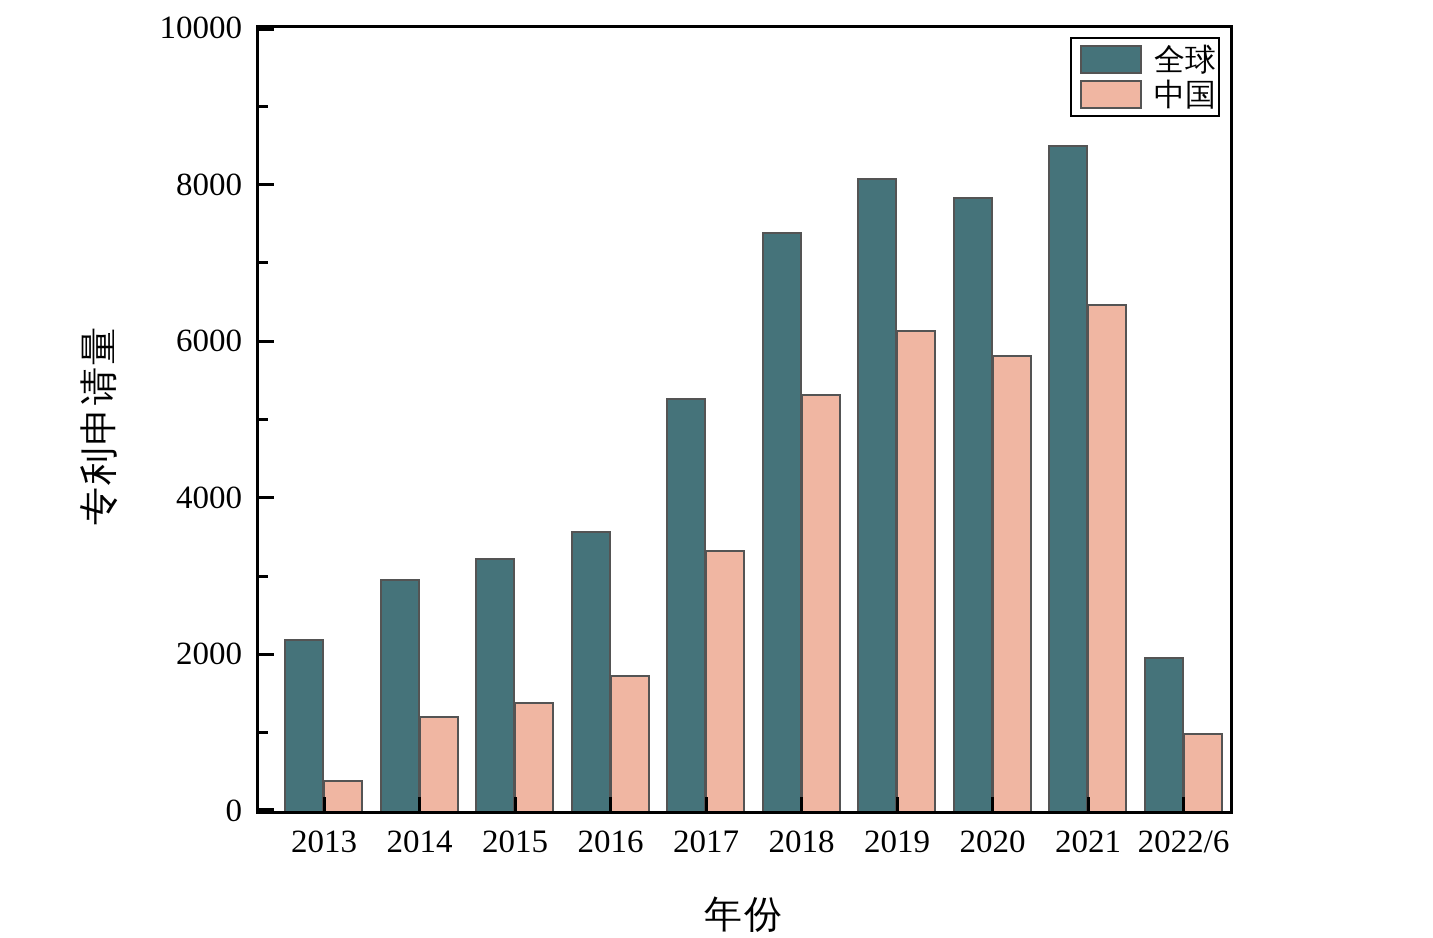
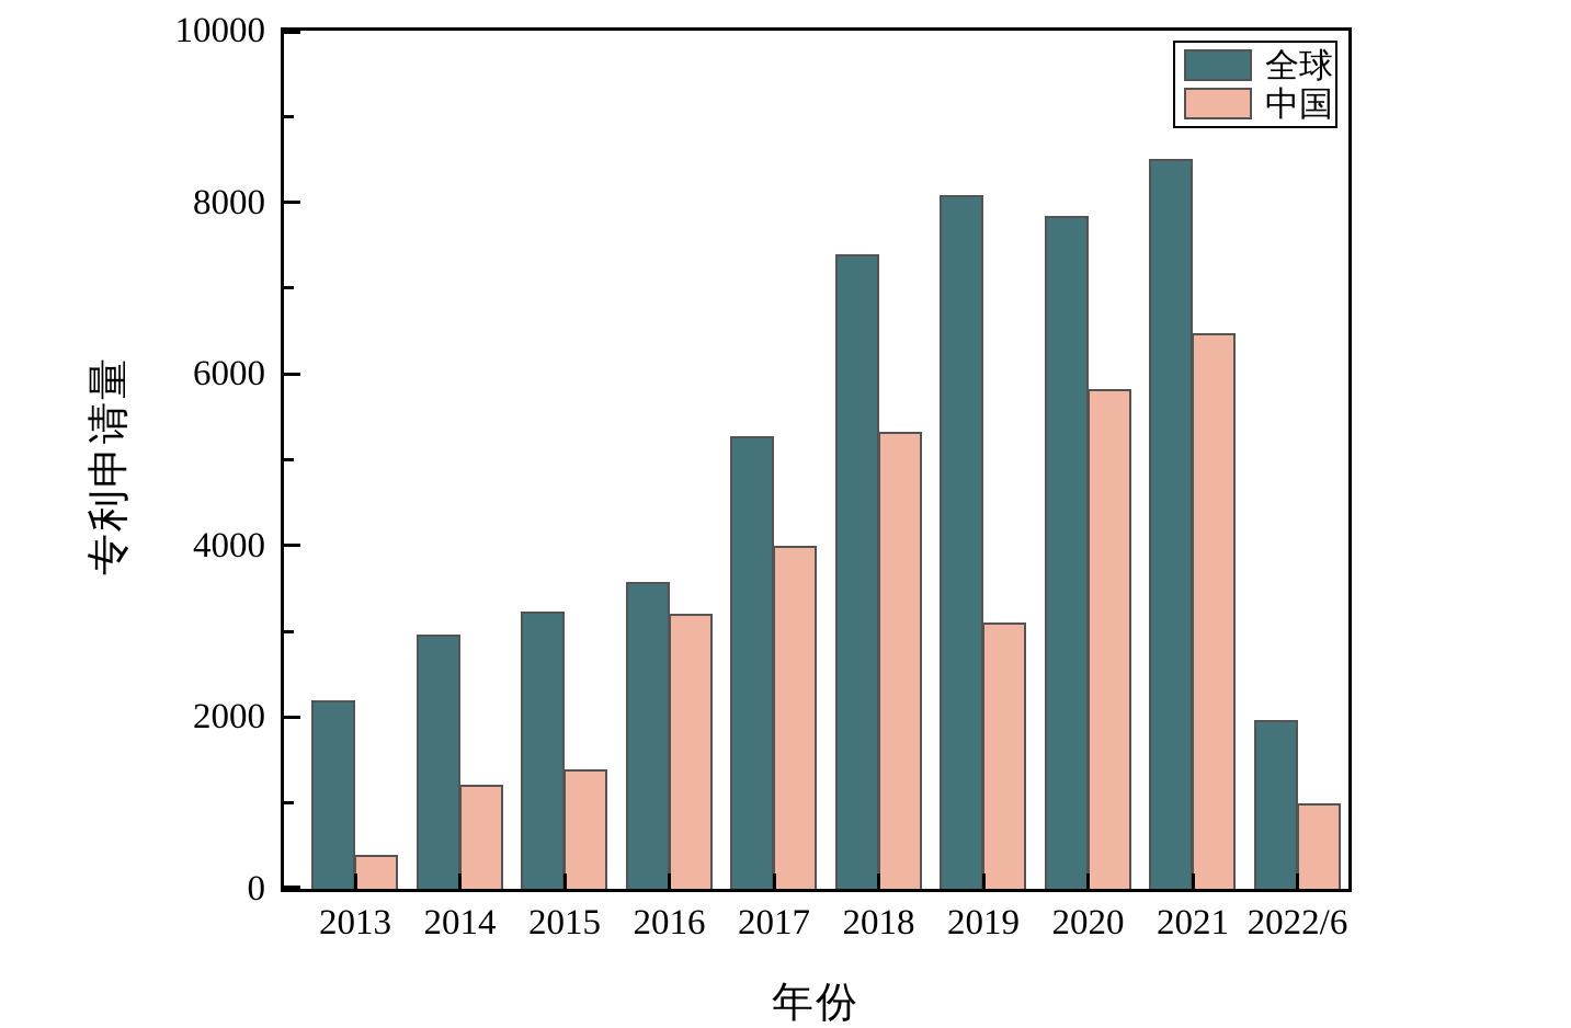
中国/2016: 1700 -> 3200
中国/2017: 3300 -> 4000
中国/2019: 6100 -> 3100
